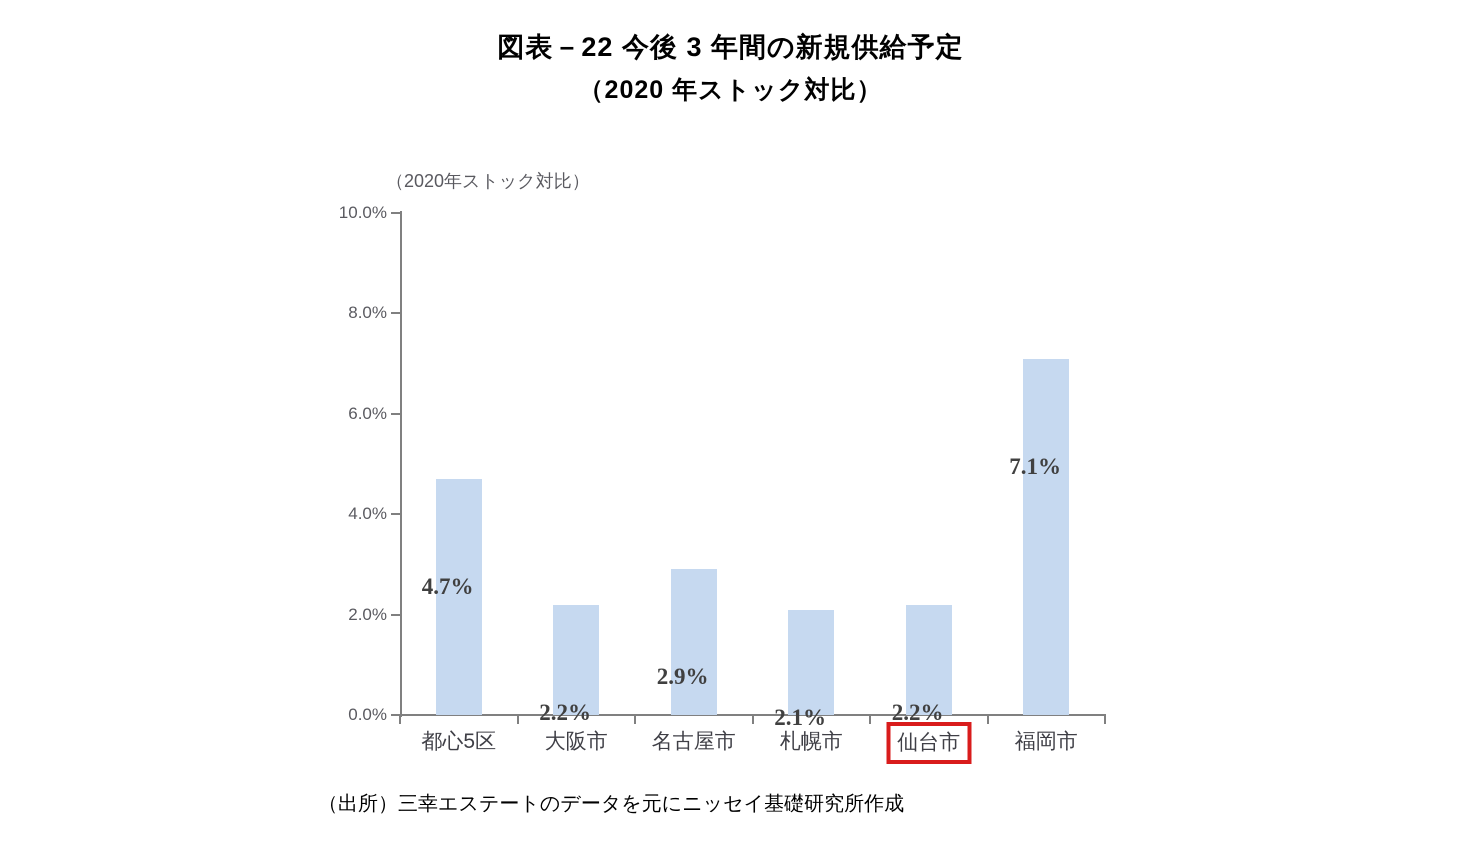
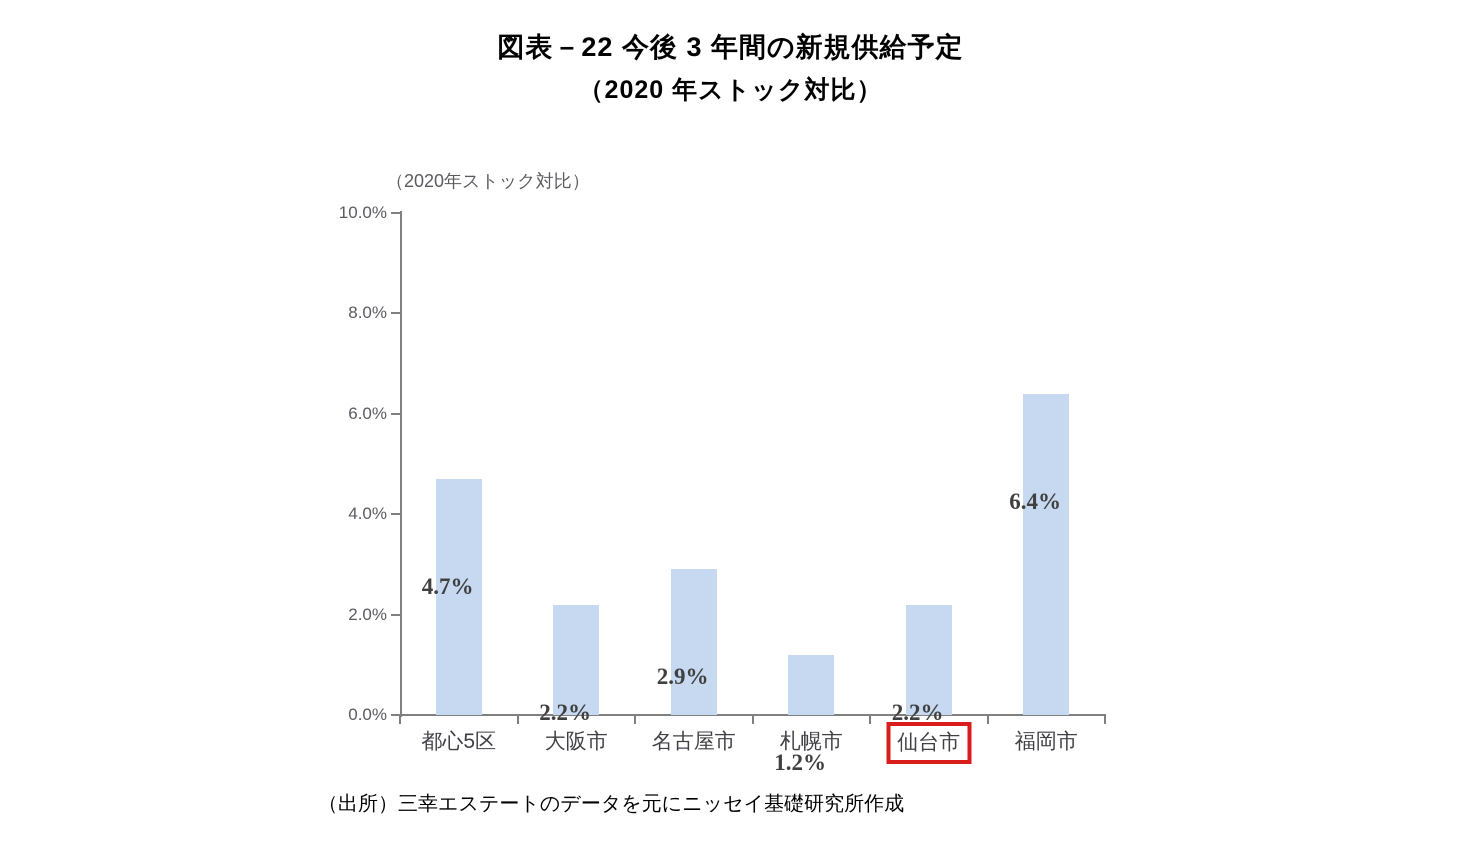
札幌市: 2.1% -> 1.2%
福岡市: 7.1% -> 6.4%
